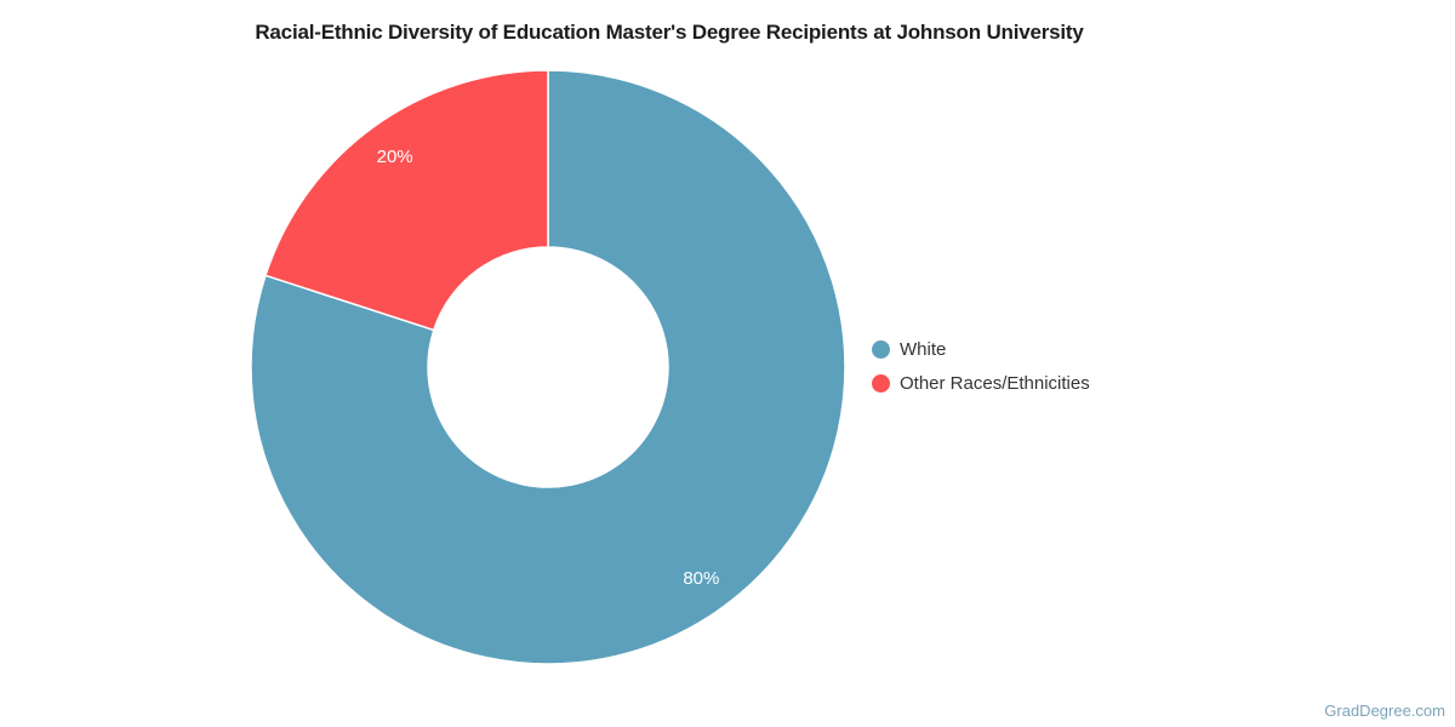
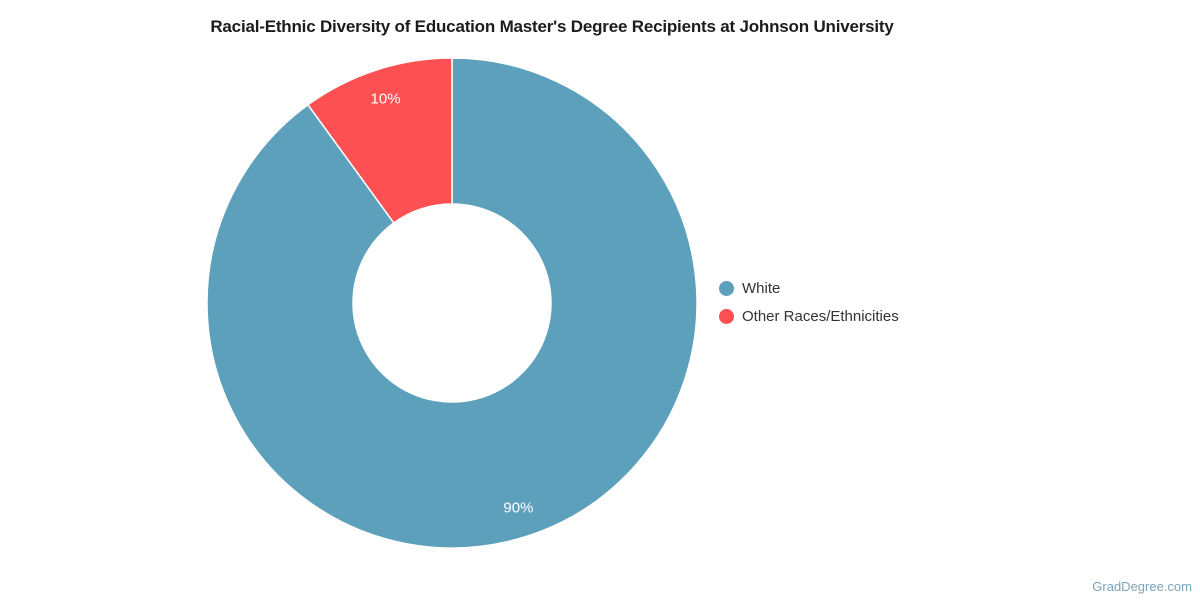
White: 80% -> 90%
Other Races/Ethnicities: 20% -> 10%
